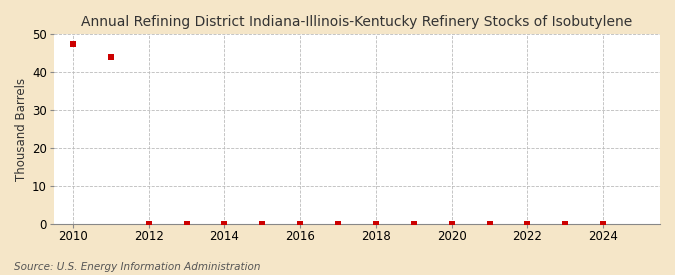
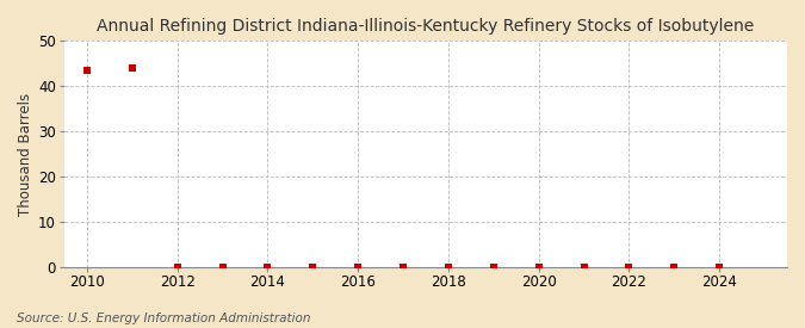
2010: 47.5 -> 43.5
